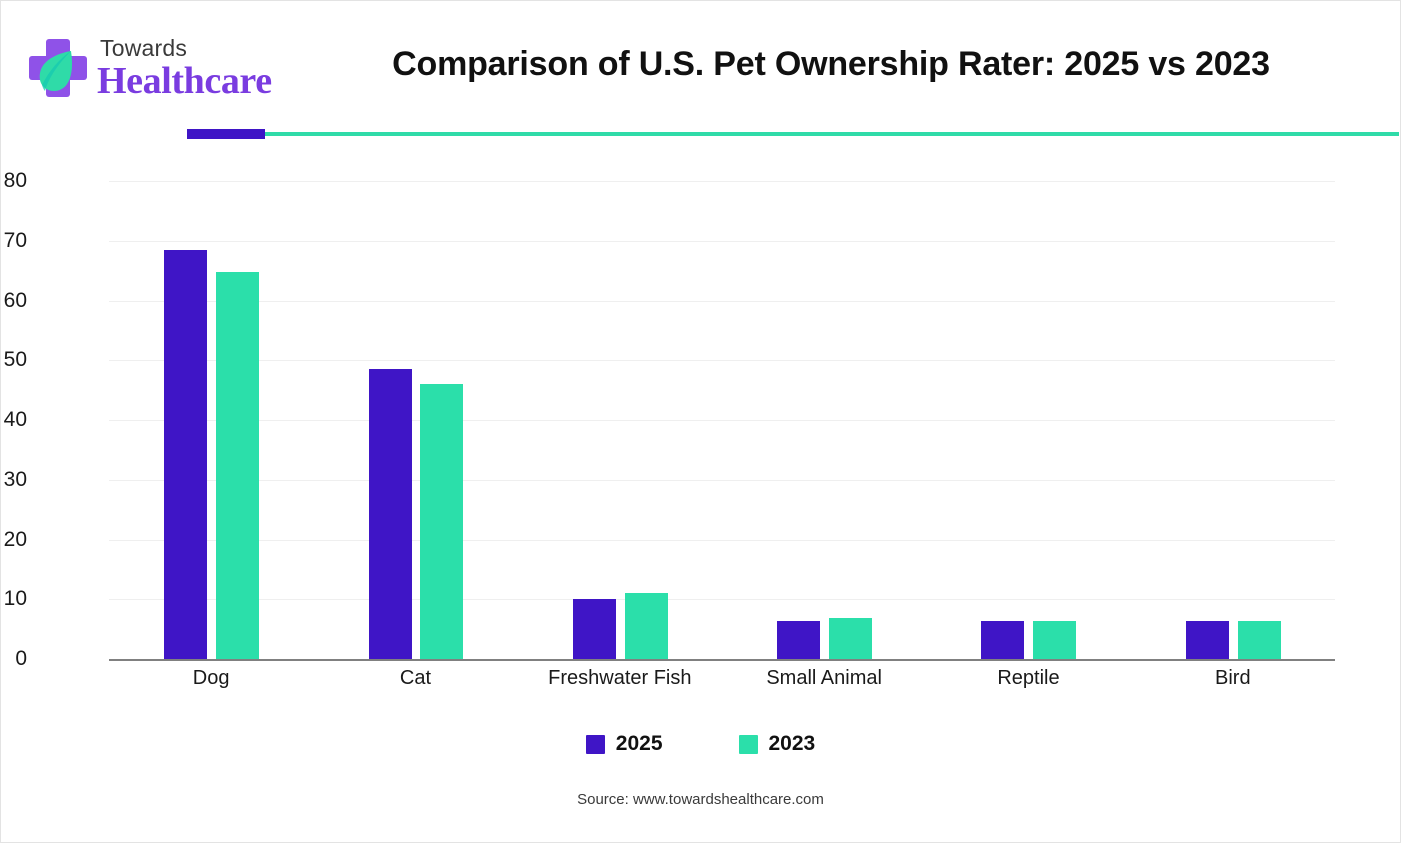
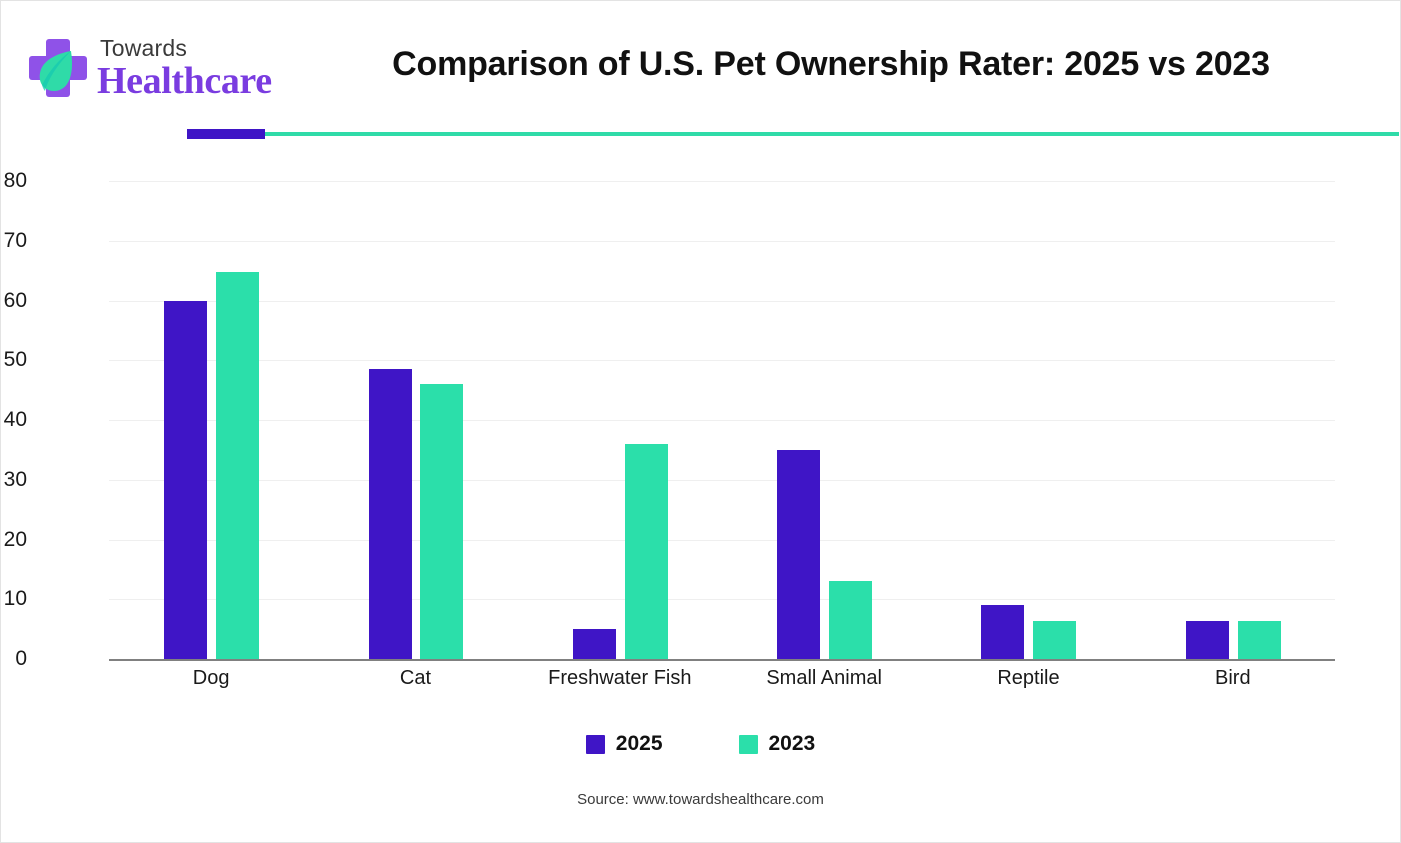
2025/Dog: 68 -> 60
2025/Freshwater Fish: 10 -> 5
2023/Freshwater Fish: 11 -> 36
2025/Small Animal: 6 -> 35
2023/Small Animal: 7 -> 13
2025/Reptile: 6 -> 9
